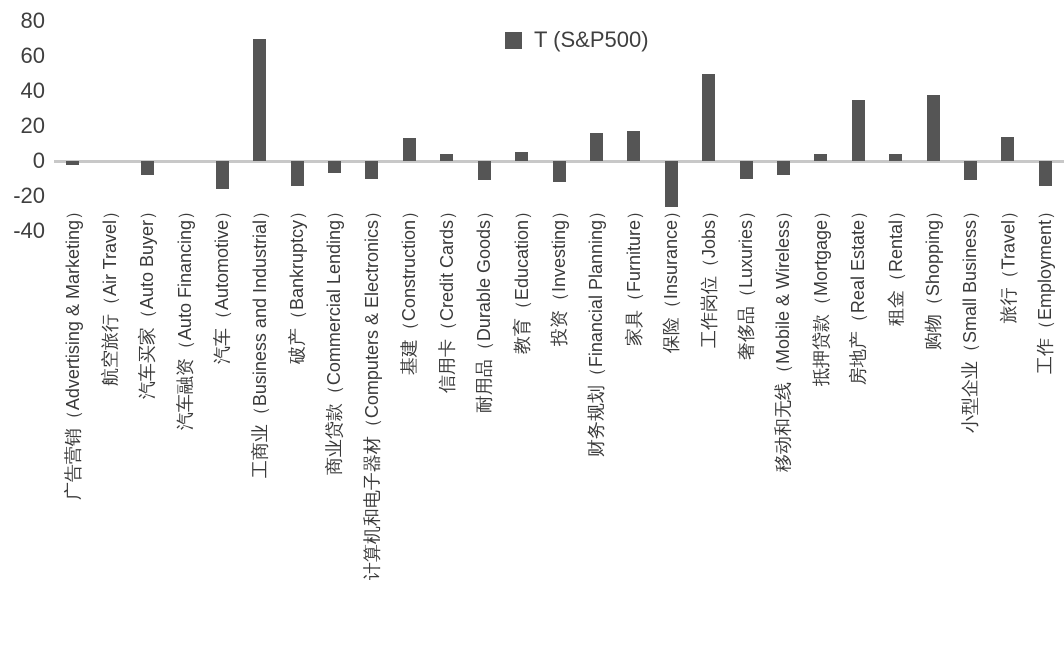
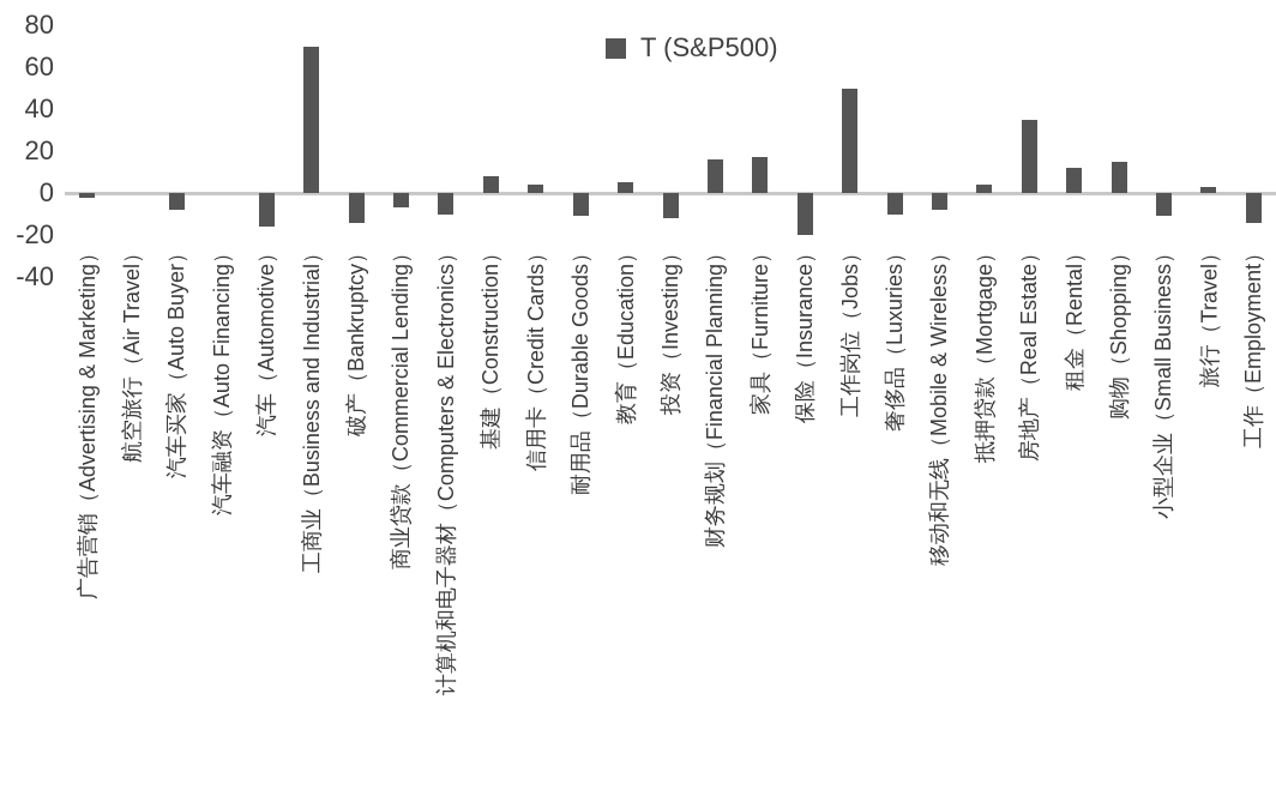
基建（Construction）: 13 -> 8
保险（Insurance）: -26 -> -20
租金（Rental）: 4 -> 12
购物（Shopping）: 38 -> 15
旅行（Travel）: 14 -> 3
